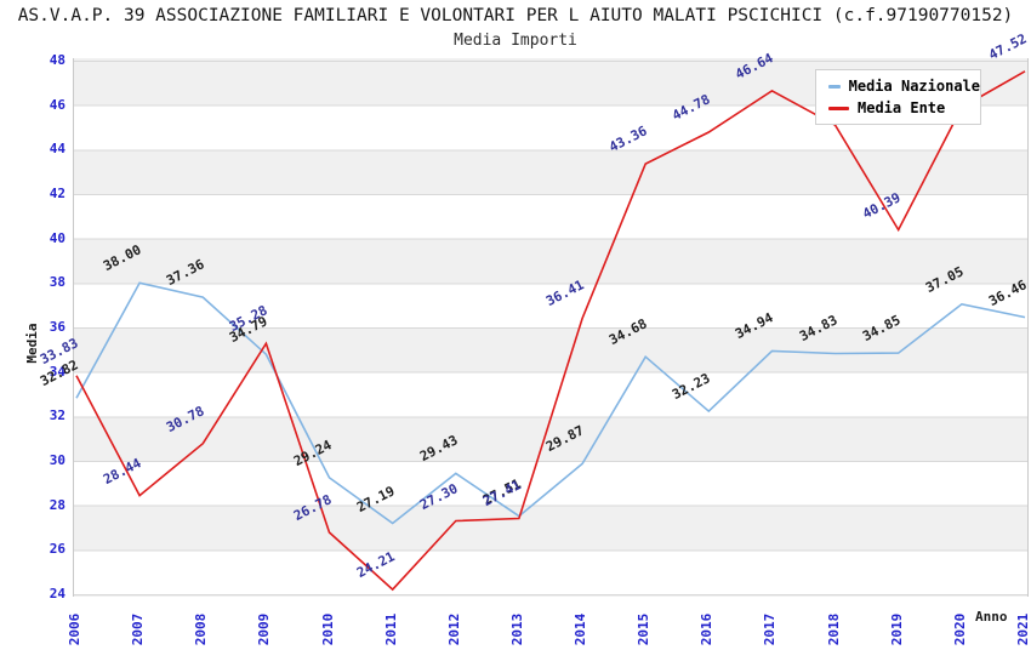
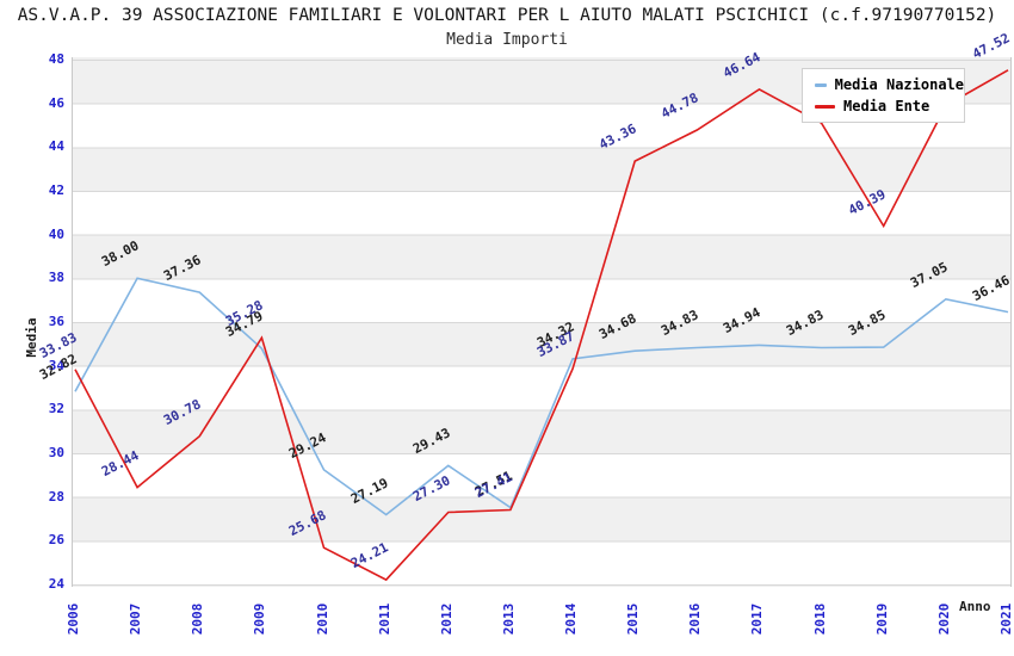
Media Ente/2010: 26.78 -> 25.68
Media Nazionale/2014: 29.87 -> 34.32
Media Ente/2014: 36.41 -> 33.87
Media Nazionale/2016: 32.23 -> 34.83
